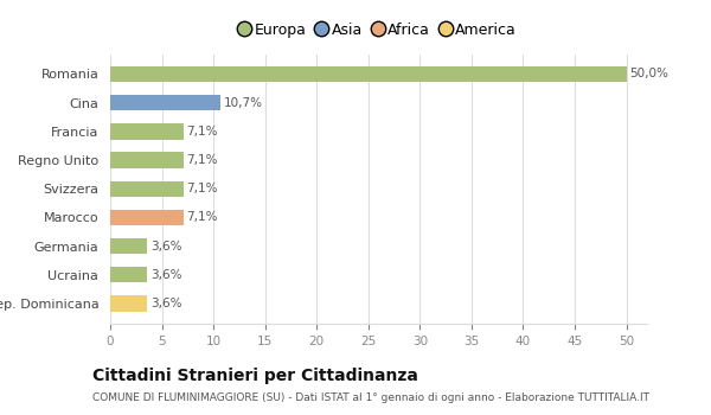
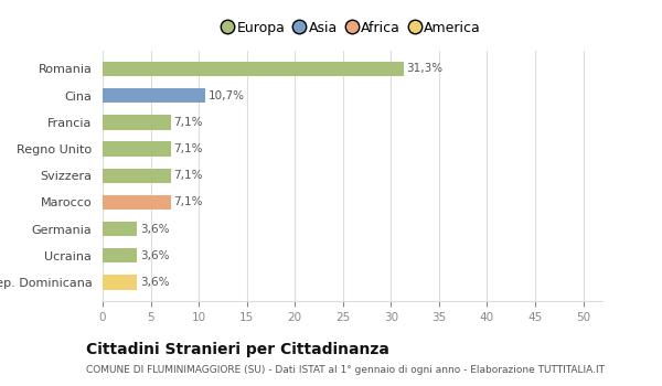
Romania: 50,0% -> 31,3%
